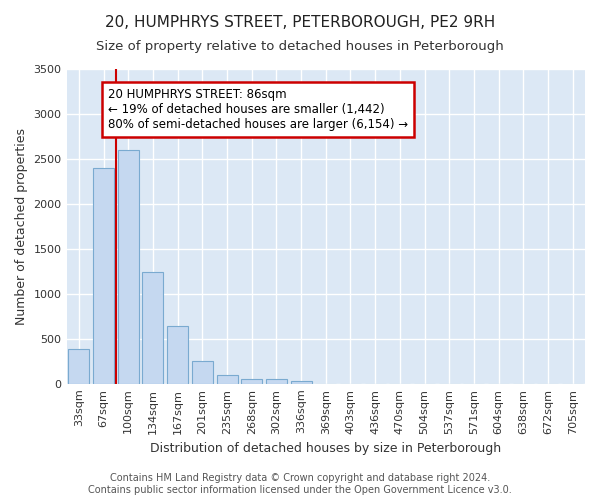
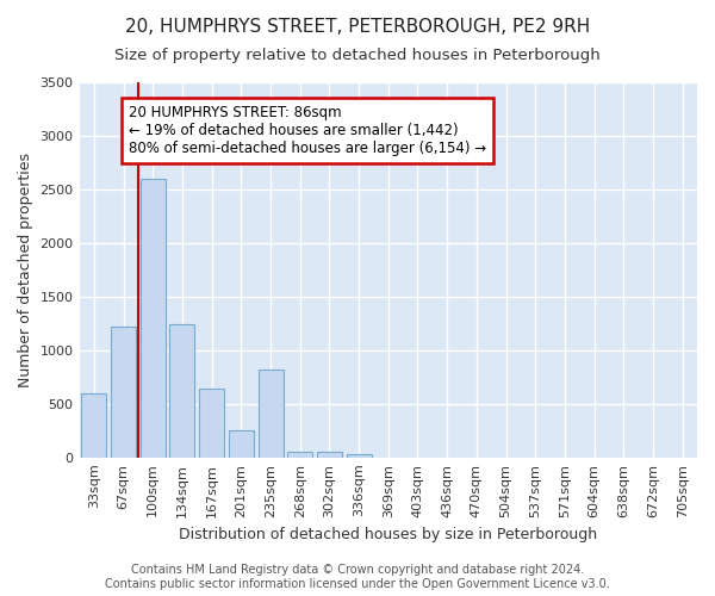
33sqm: 390 -> 600
67sqm: 2400 -> 1220
235sqm: 100 -> 820
